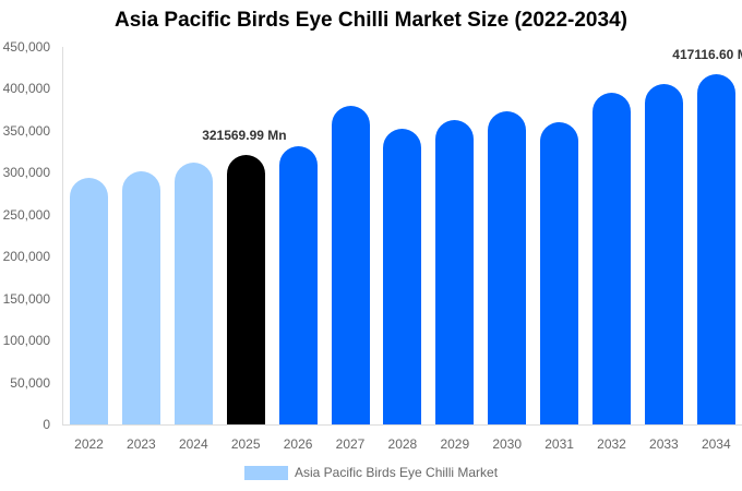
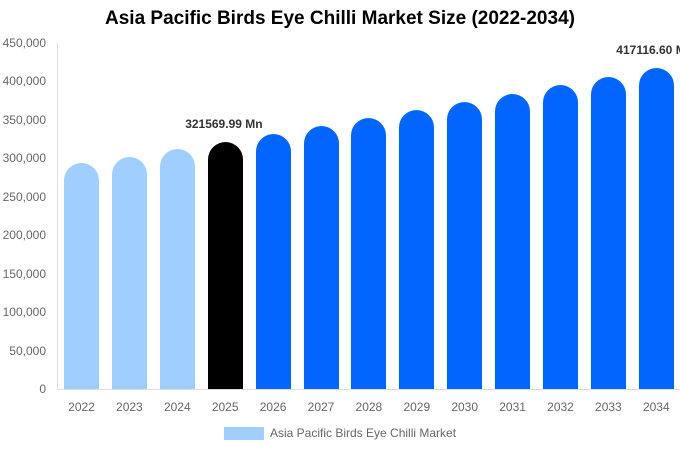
2027: 380000 -> 340000
2031: 360000 -> 380000
